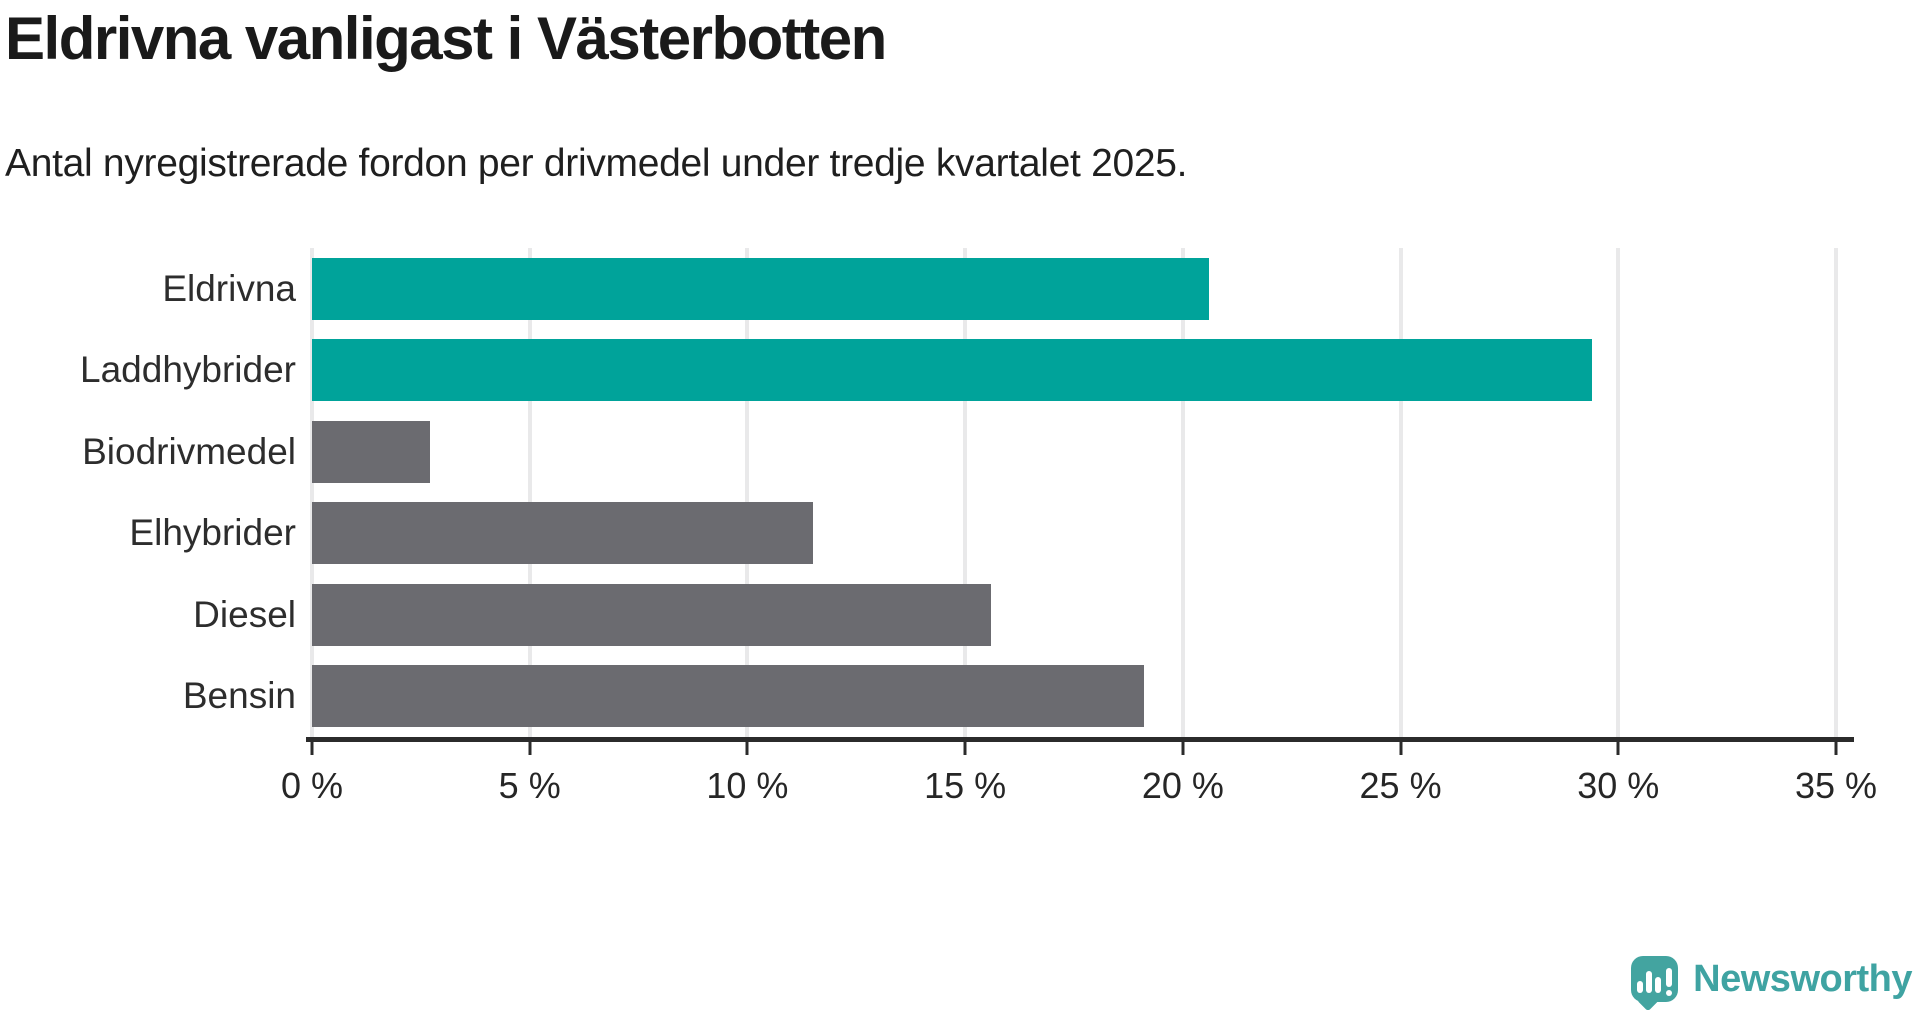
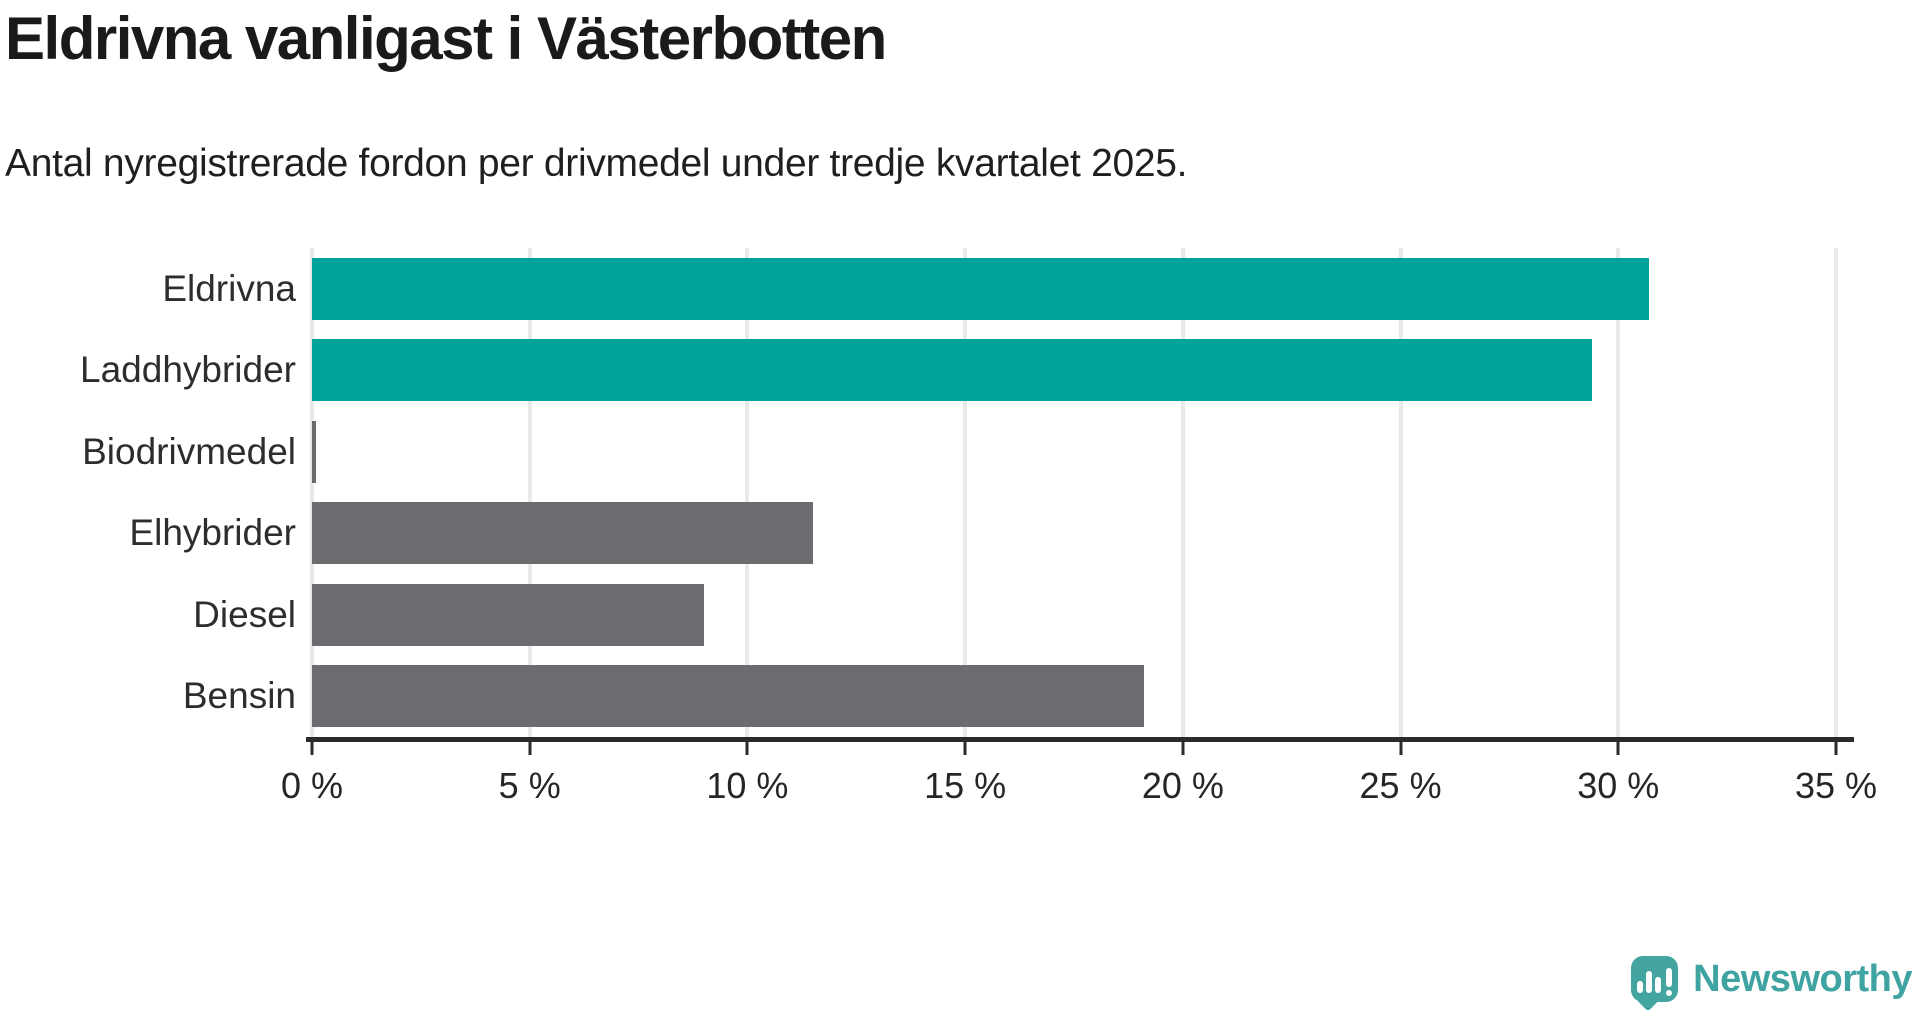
Eldrivna: 20.6% -> 30.7%
Biodrivmedel: 2.7% -> 0.1%
Diesel: 15.6% -> 9.0%
